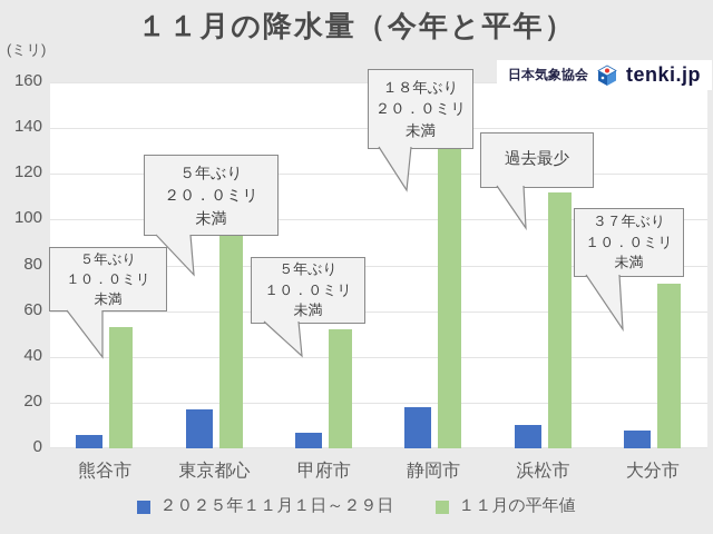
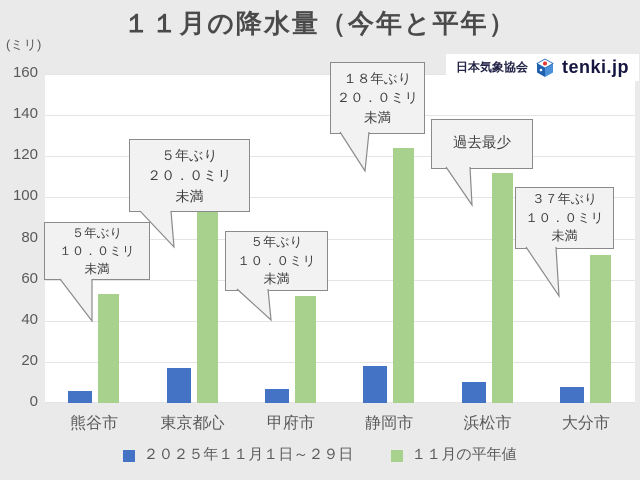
１１月の平年値/静岡市: 134 -> 124
